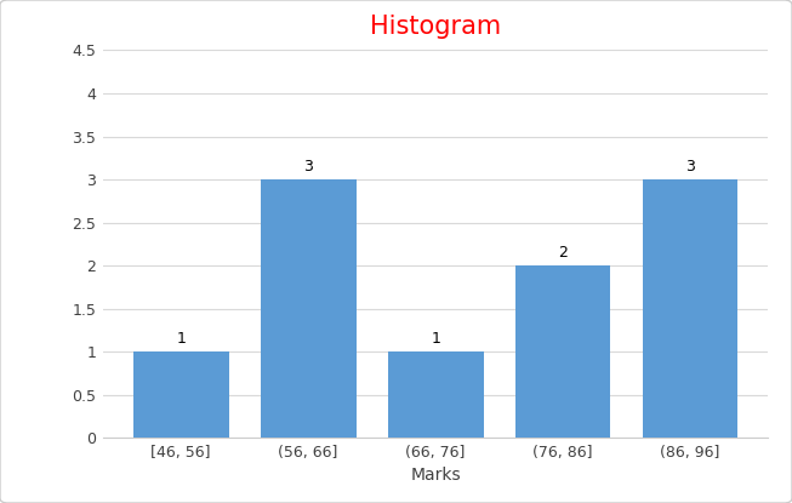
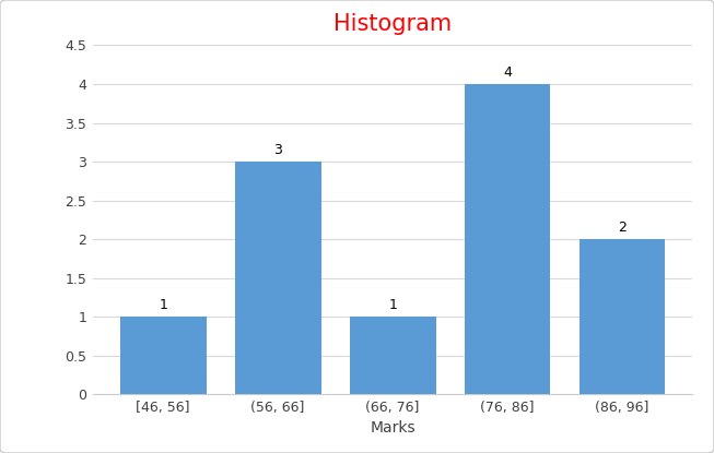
(76, 86]: 2 -> 4
(86, 96]: 3 -> 2
